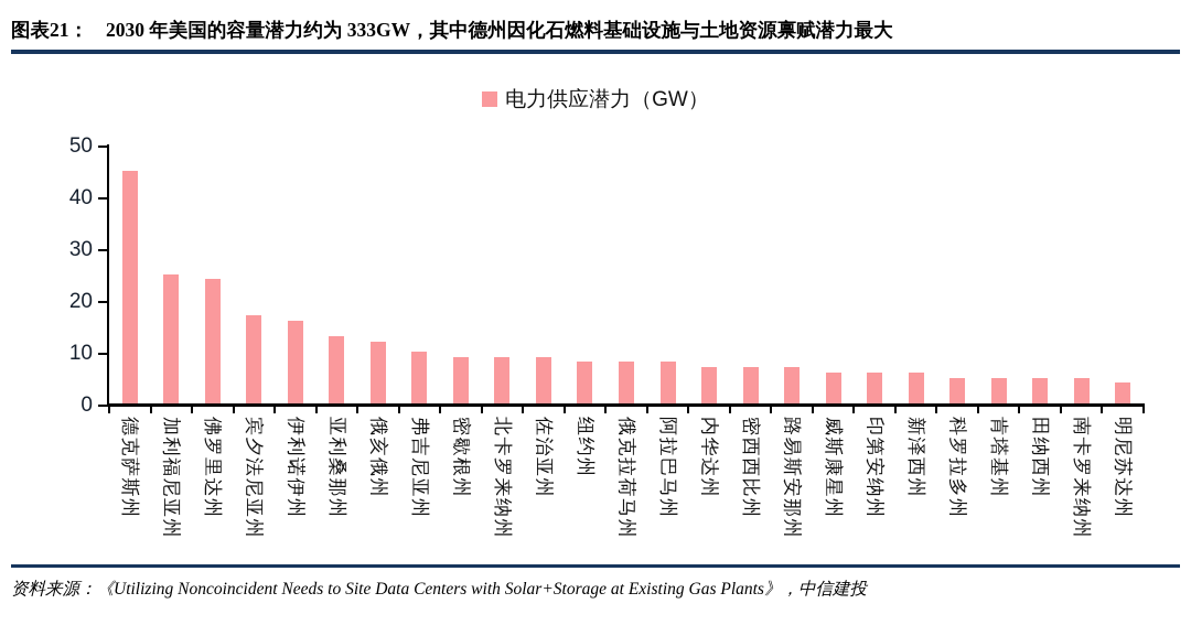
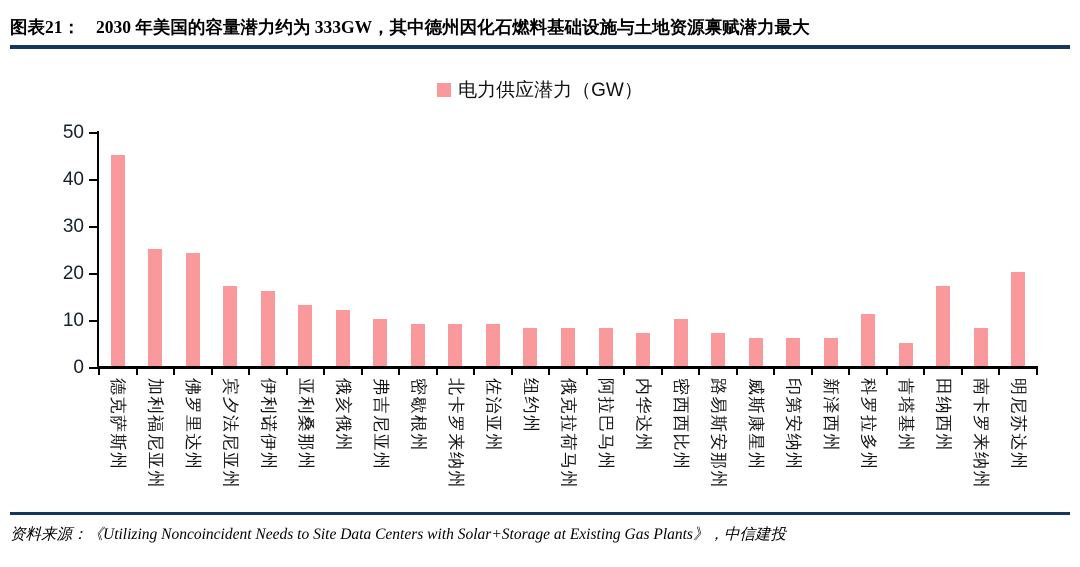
密西西比州: 7 -> 10
科罗拉多州: 5 -> 11
田纳西州: 5 -> 17
南卡罗来纳州: 5 -> 8
明尼苏达州: 4 -> 20
